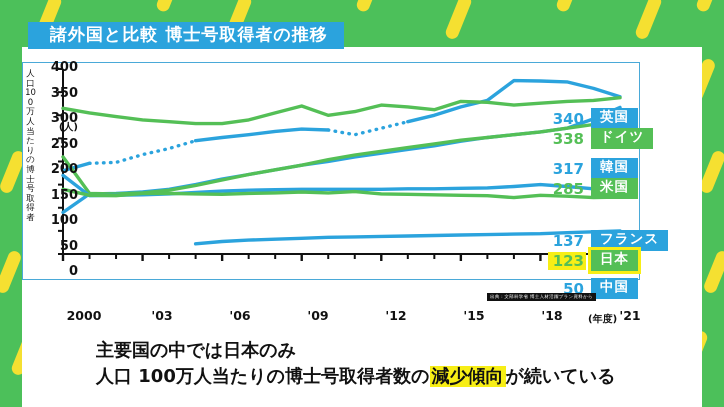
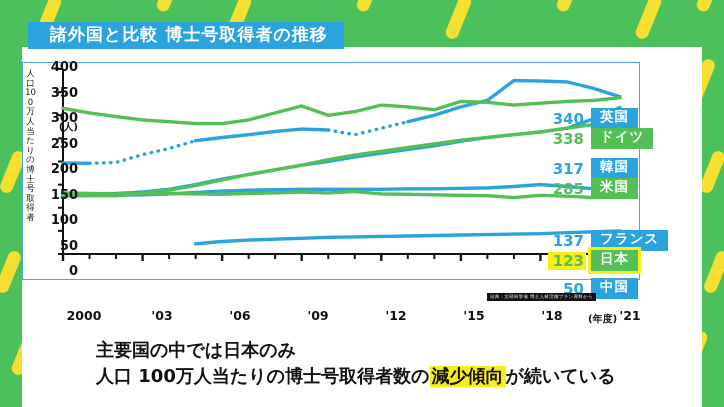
英国/2000: 180 -> 200
韓国/2000: 90 -> 130
米国/2000: 210 -> 130
フランス/2000: 170 -> 130
日本/2000: 140 -> 130
